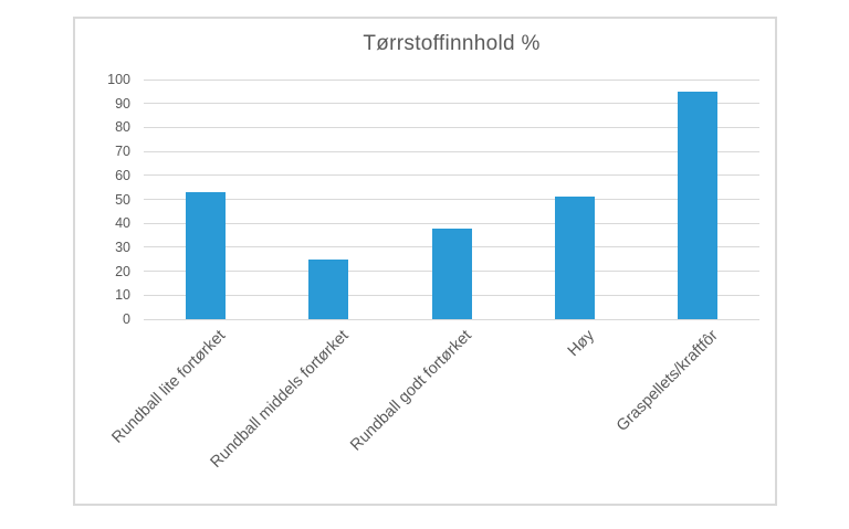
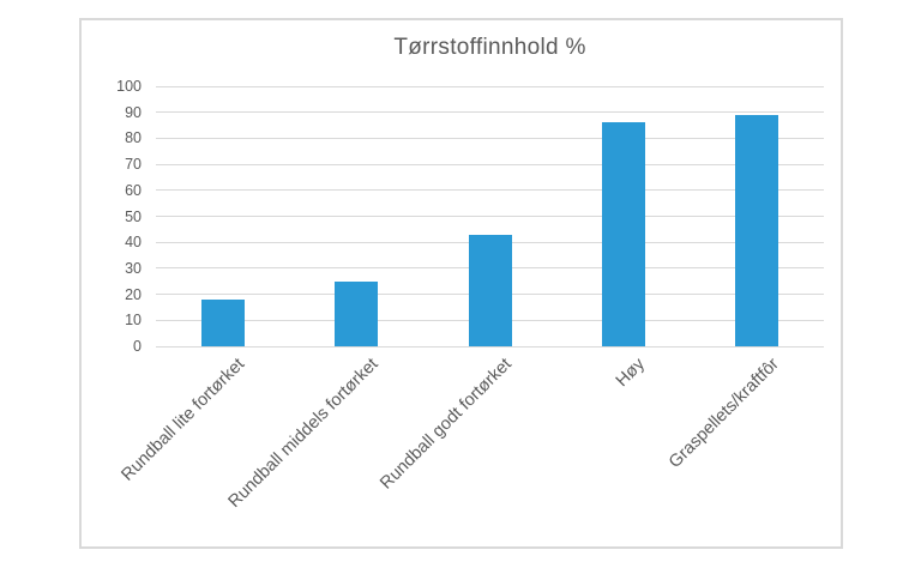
Rundball lite fortørket: 53 -> 18
Rundball godt fortørket: 38 -> 43
Høy: 51 -> 86
Graspellets/kraftfôr: 95 -> 89
